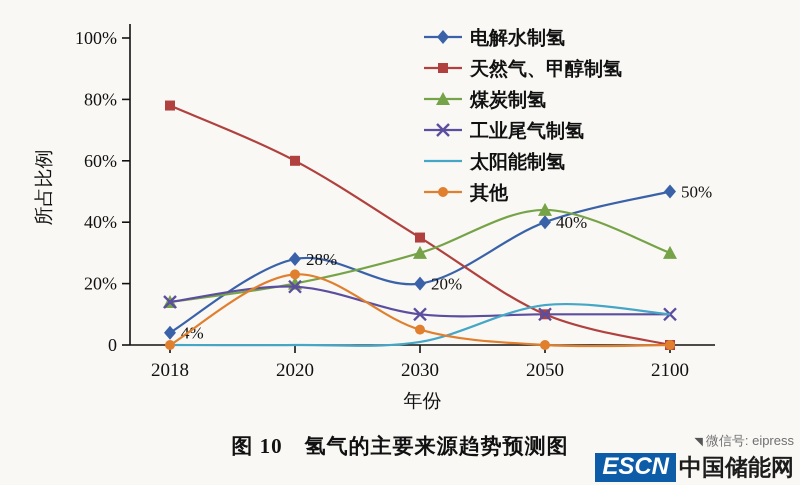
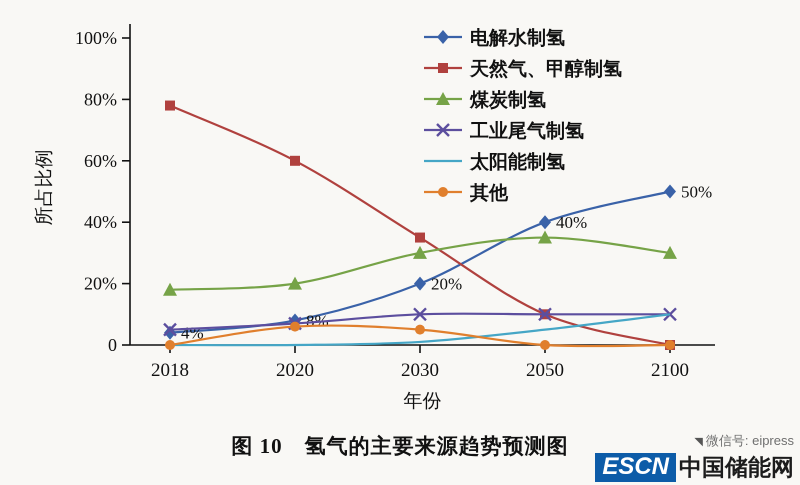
煤炭制氢/2018: 14% -> 18%
工业尾气制氢/2018: 14% -> 5%
电解水制氢/2020: 28% -> 8%
工业尾气制氢/2020: 19% -> 7%
其他/2020: 23% -> 6%
煤炭制氢/2050: 44% -> 35%
太阳能制氢/2050: 13% -> 5%
